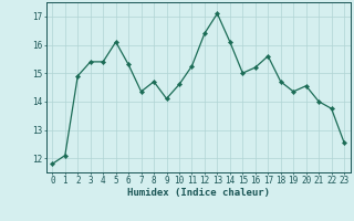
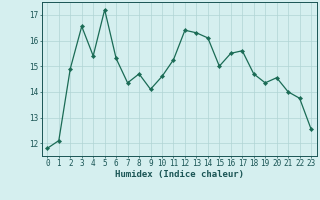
3: 15.40 -> 16.55
5: 16.10 -> 17.20
13: 17.10 -> 16.30
16: 15.20 -> 15.50
